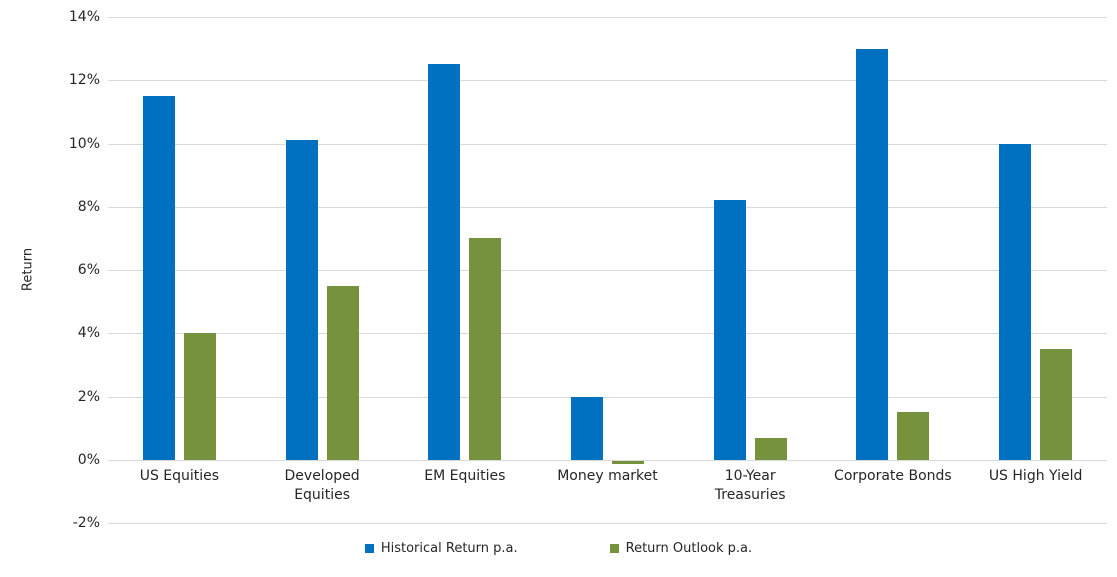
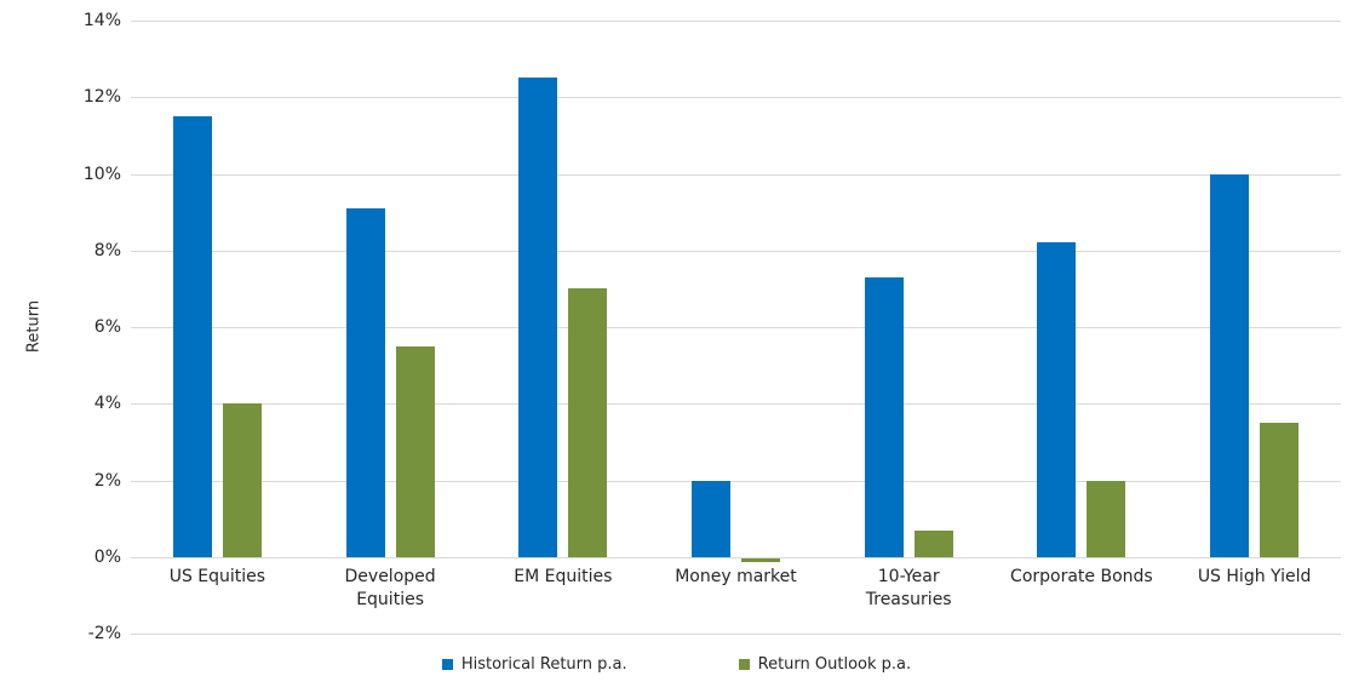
Historical Return p.a./Developed Equities: 10.1% -> 9.1%
Historical Return p.a./10-Year Treasuries: 8.2% -> 7.3%
Historical Return p.a./Corporate Bonds: 13.0% -> 8.2%
Return Outlook p.a./Corporate Bonds: 1.5% -> 2.0%
